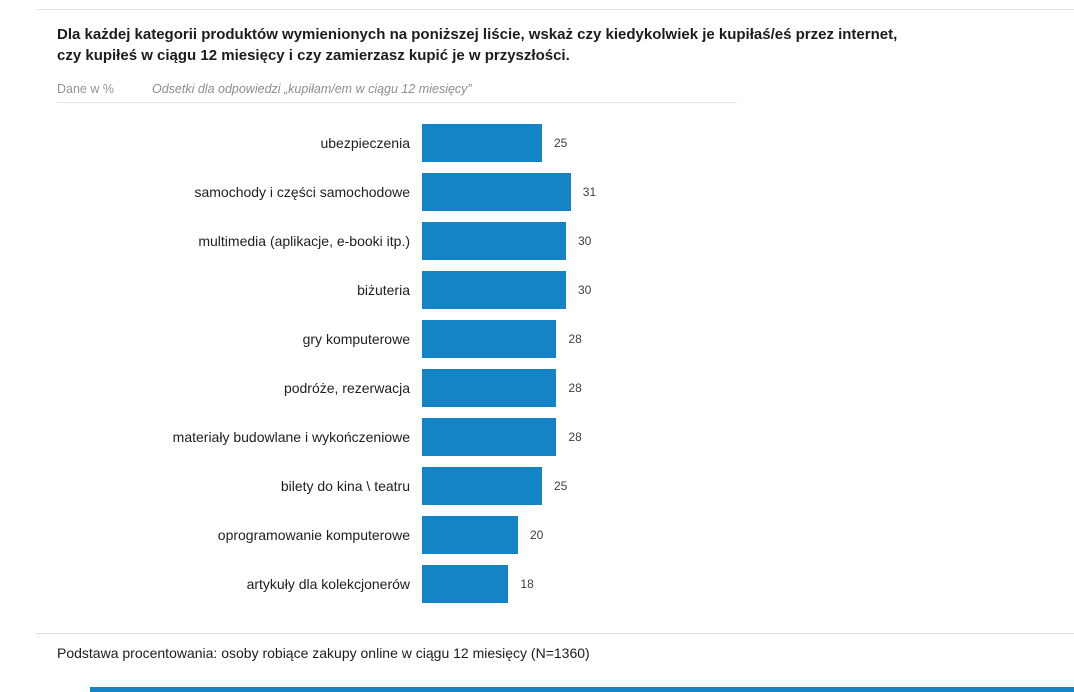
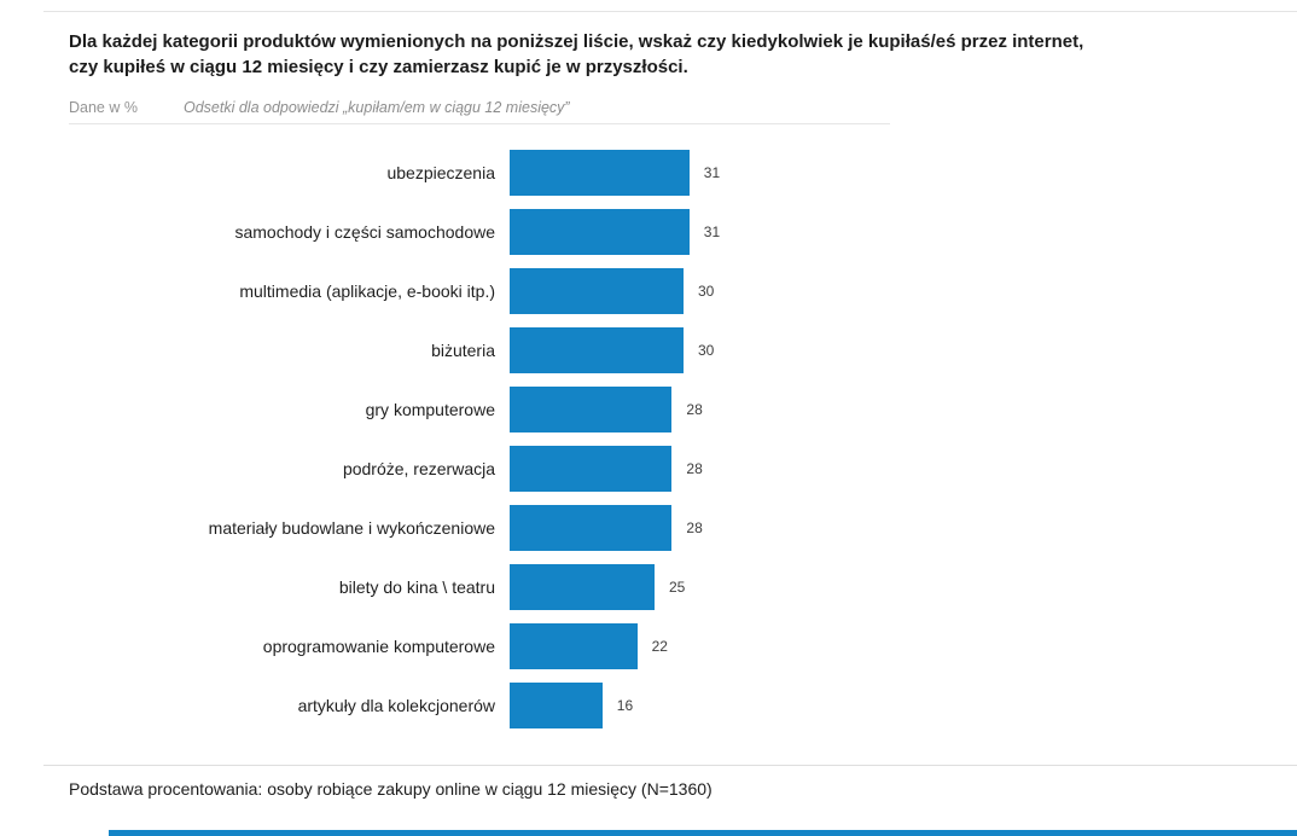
ubezpieczenia: 25 -> 31
oprogramowanie komputerowe: 20 -> 22
artykuły dla kolekcjonerów: 18 -> 16
